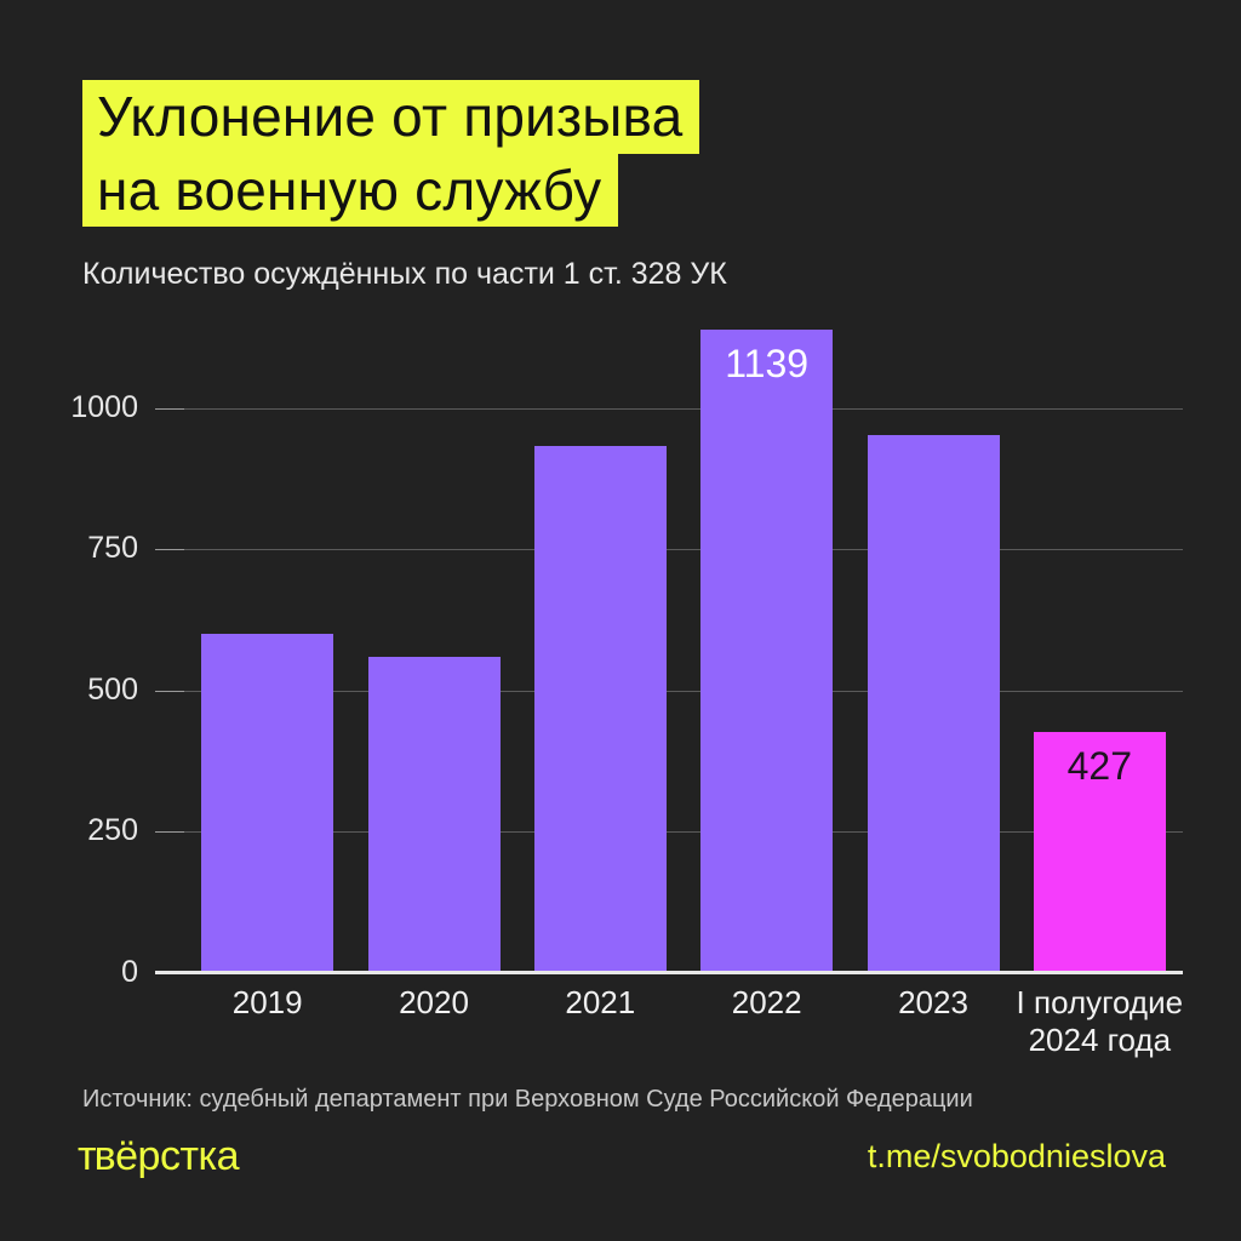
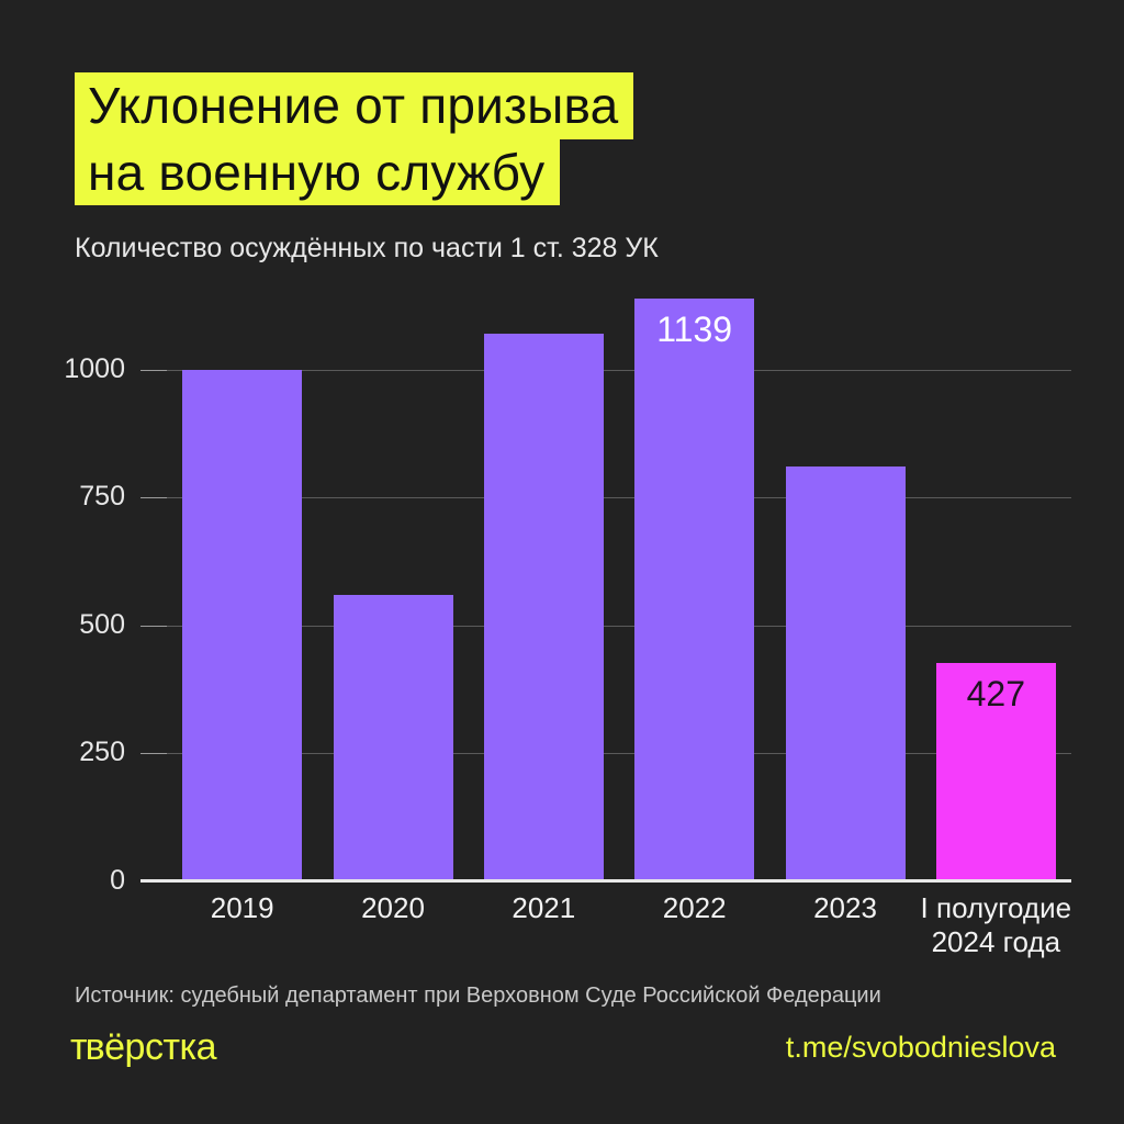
2019: 600 -> 1000
2021: 930 -> 1070
2023: 950 -> 810
